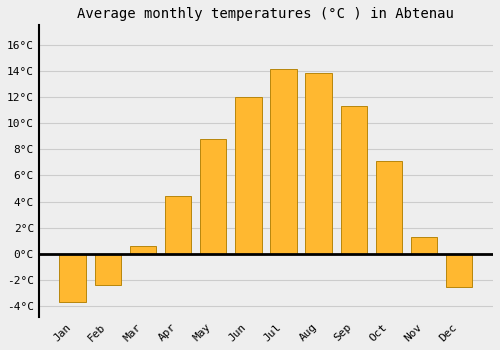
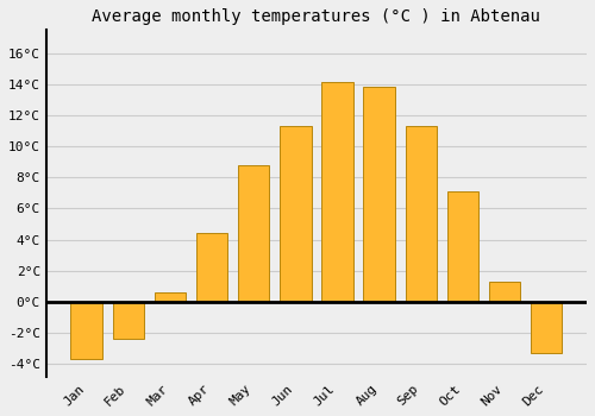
Jun: 12.0°C -> 11.3°C
Dec: -2.5°C -> -3.3°C
